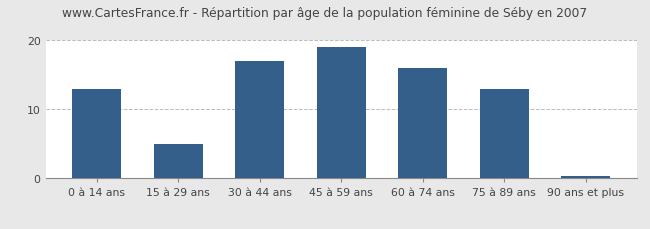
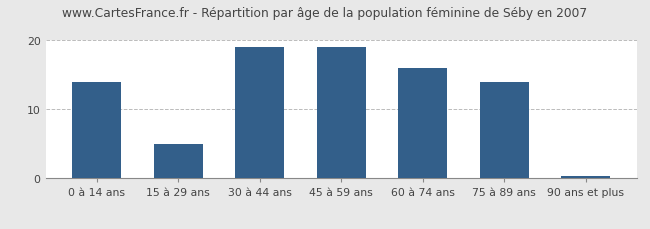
0 à 14 ans: 13.0 -> 14.0
30 à 44 ans: 17.0 -> 19.0
75 à 89 ans: 13.0 -> 14.0
